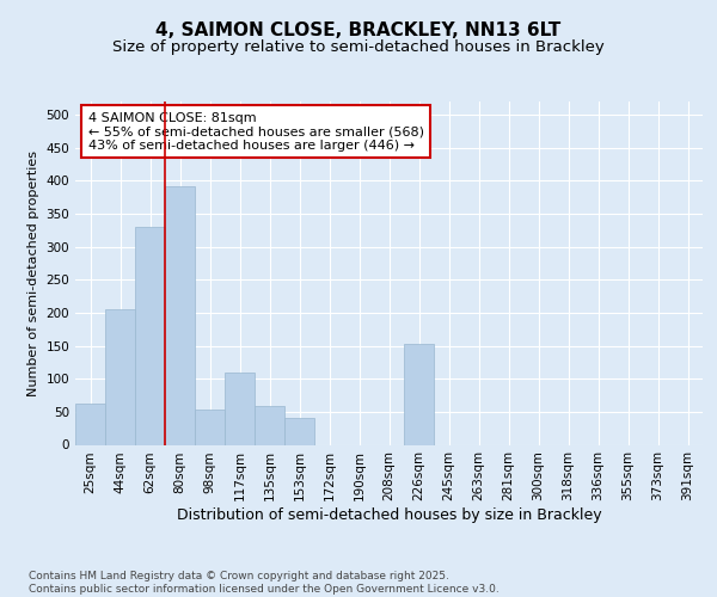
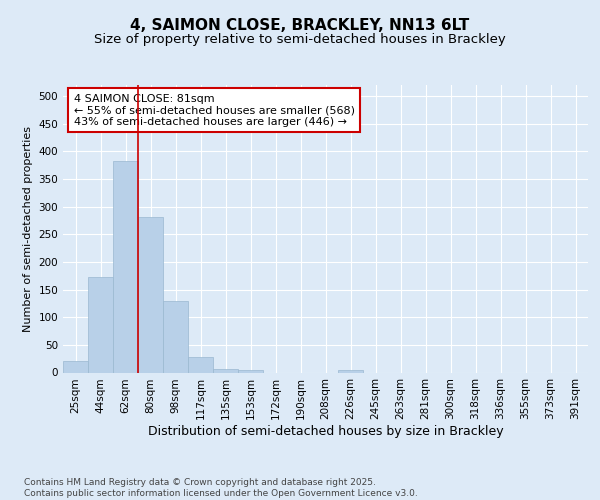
25sqm: 62 -> 20
44sqm: 206 -> 172
62sqm: 330 -> 383
80sqm: 392 -> 282
98sqm: 54 -> 130
117sqm: 110 -> 28
135sqm: 58 -> 7
153sqm: 40 -> 5
226sqm: 152 -> 5
